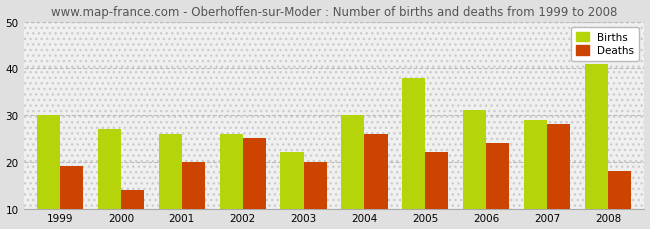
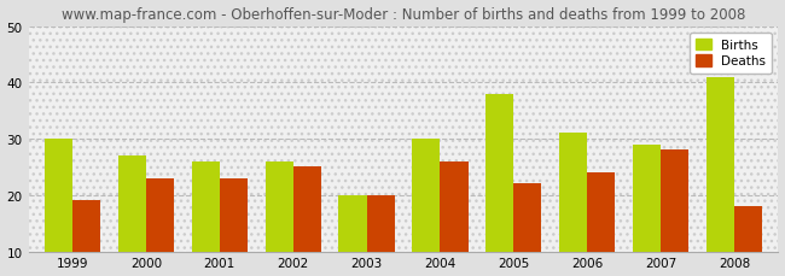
Deaths/2000: 14 -> 23
Deaths/2001: 20 -> 23
Births/2003: 22 -> 20
